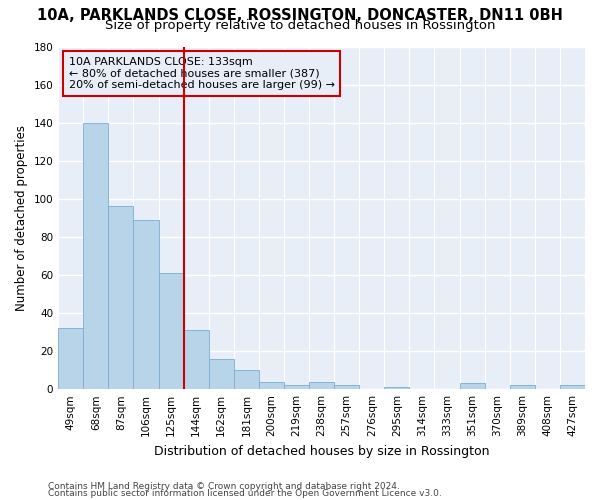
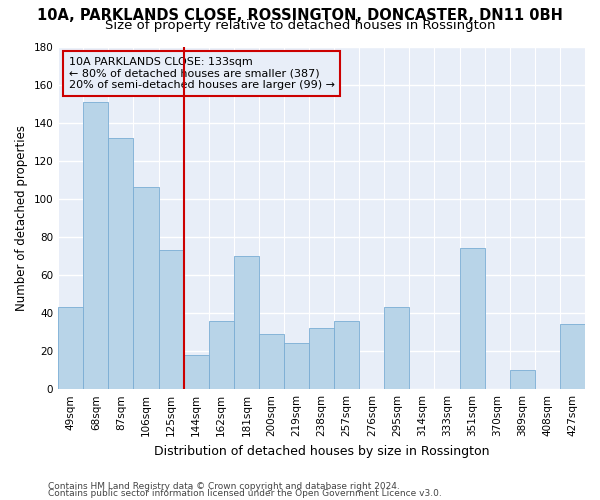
49sqm: 32 -> 43
68sqm: 140 -> 151
87sqm: 96 -> 132
106sqm: 89 -> 106
125sqm: 61 -> 73
144sqm: 31 -> 18
162sqm: 16 -> 36
181sqm: 10 -> 70
200sqm: 4 -> 29
219sqm: 2 -> 24
238sqm: 4 -> 32
257sqm: 2 -> 36
295sqm: 1 -> 43
351sqm: 3 -> 74
389sqm: 2 -> 10
427sqm: 2 -> 34
